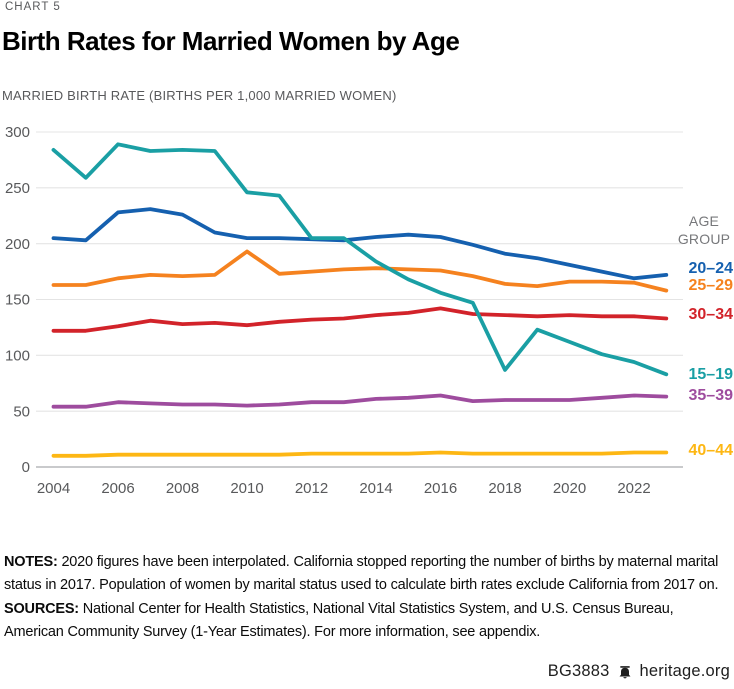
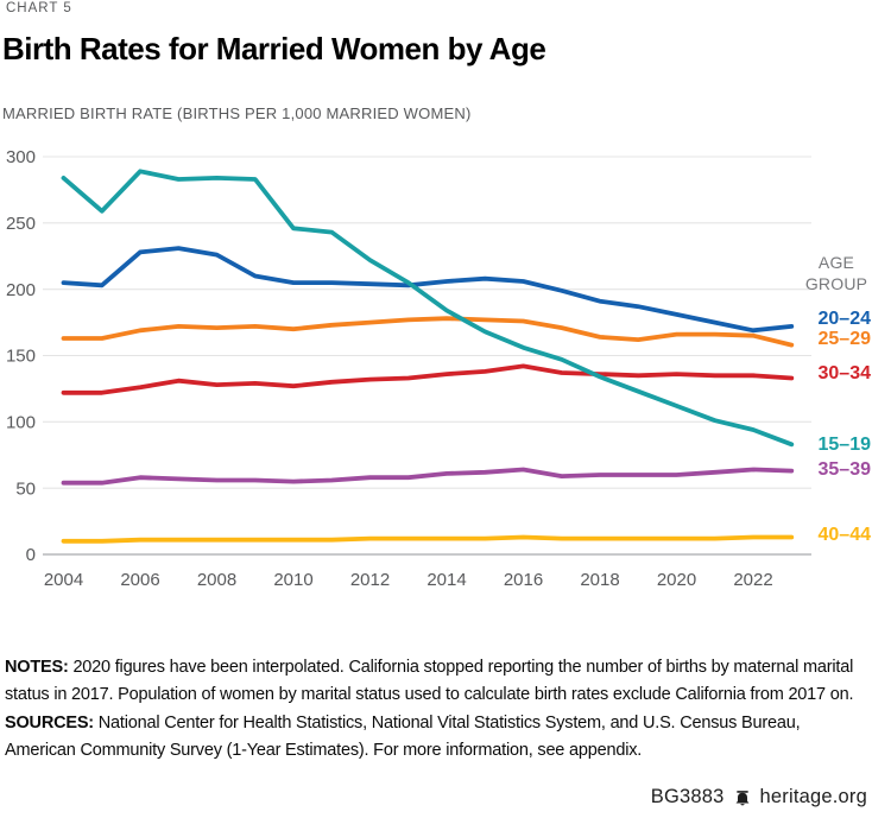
25–29/2010: 193 -> 170
15–19/2012: 205 -> 222
15–19/2018: 87 -> 134
